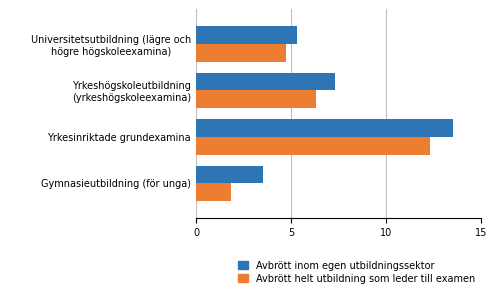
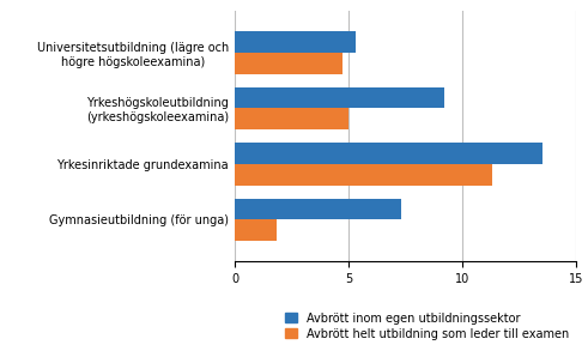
Avbrött inom egen utbildningssektor/Yrkeshögskoleutbildning (yrkeshögskoleexamina): 7.3 -> 9.2
Avbrött helt utbildning som leder till examen/Yrkeshögskoleutbildning (yrkeshögskoleexamina): 6.3 -> 5.0
Avbrött helt utbildning som leder till examen/Yrkesinriktade grundexamina: 12.3 -> 11.3
Avbrött inom egen utbildningssektor/Gymnasieutbildning (för unga): 3.5 -> 7.3
